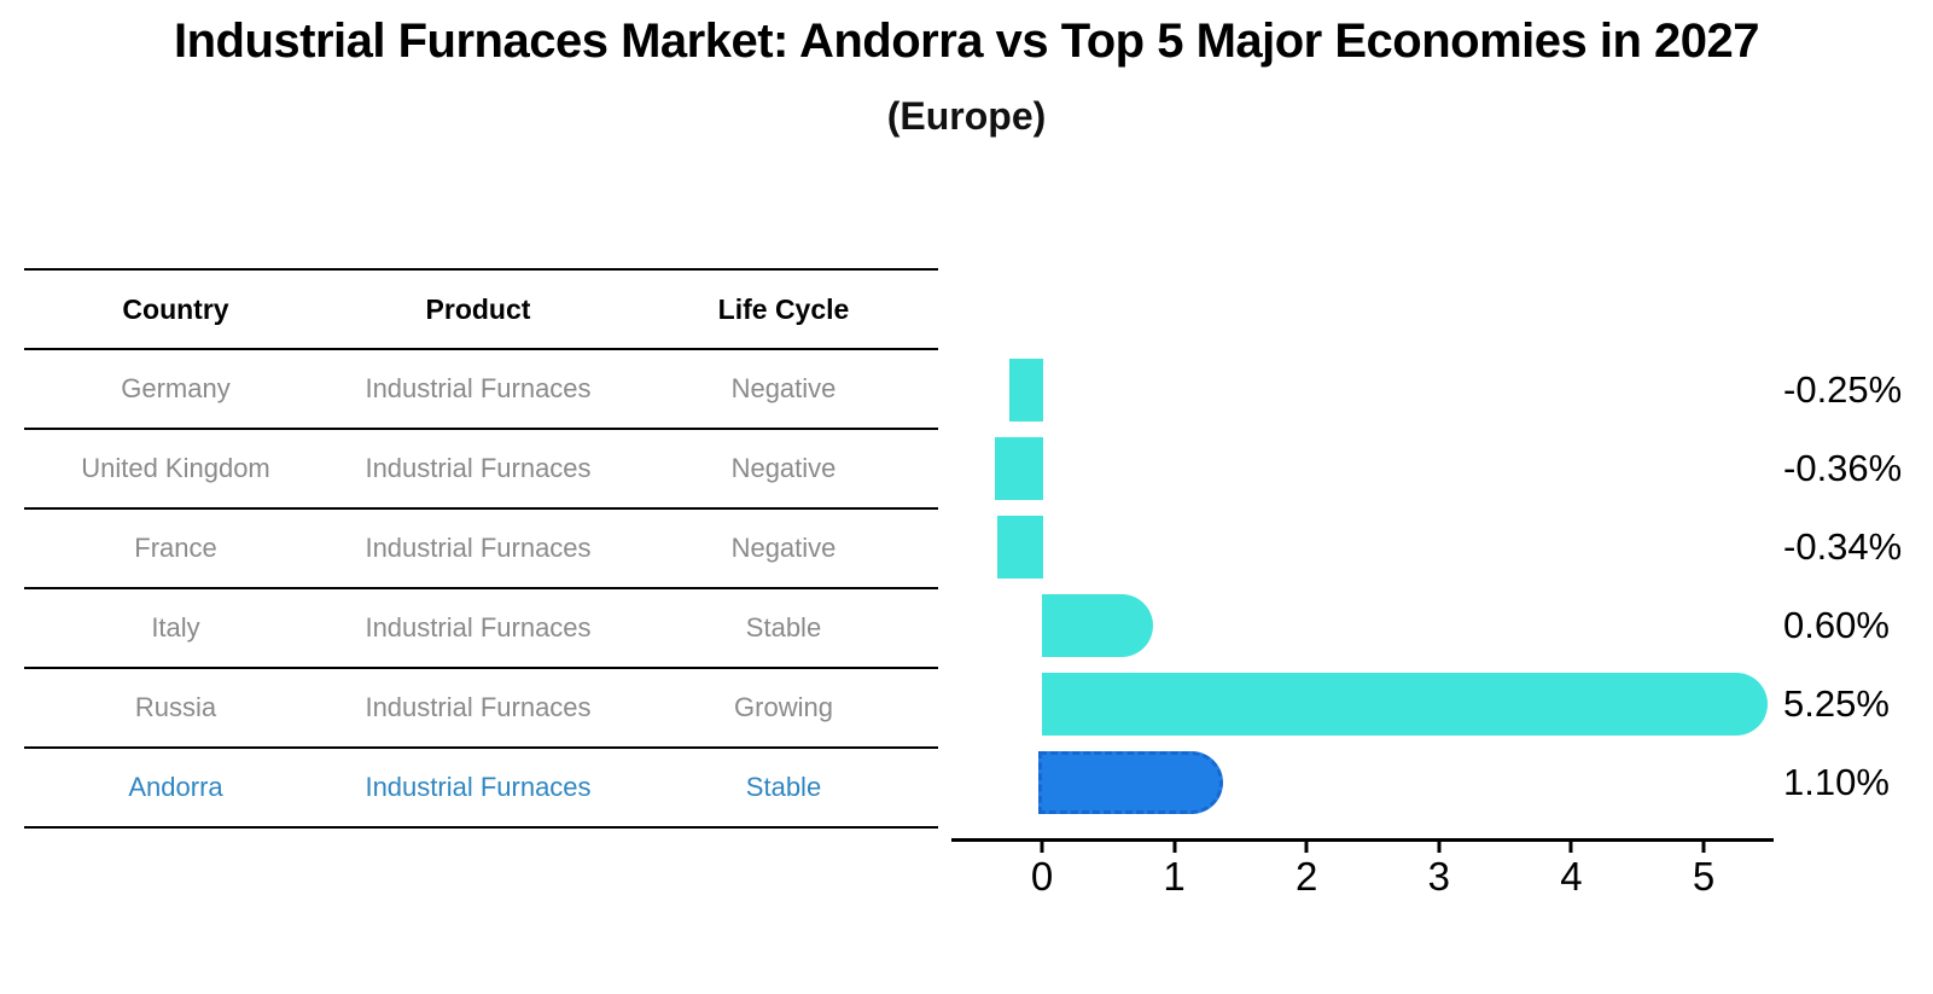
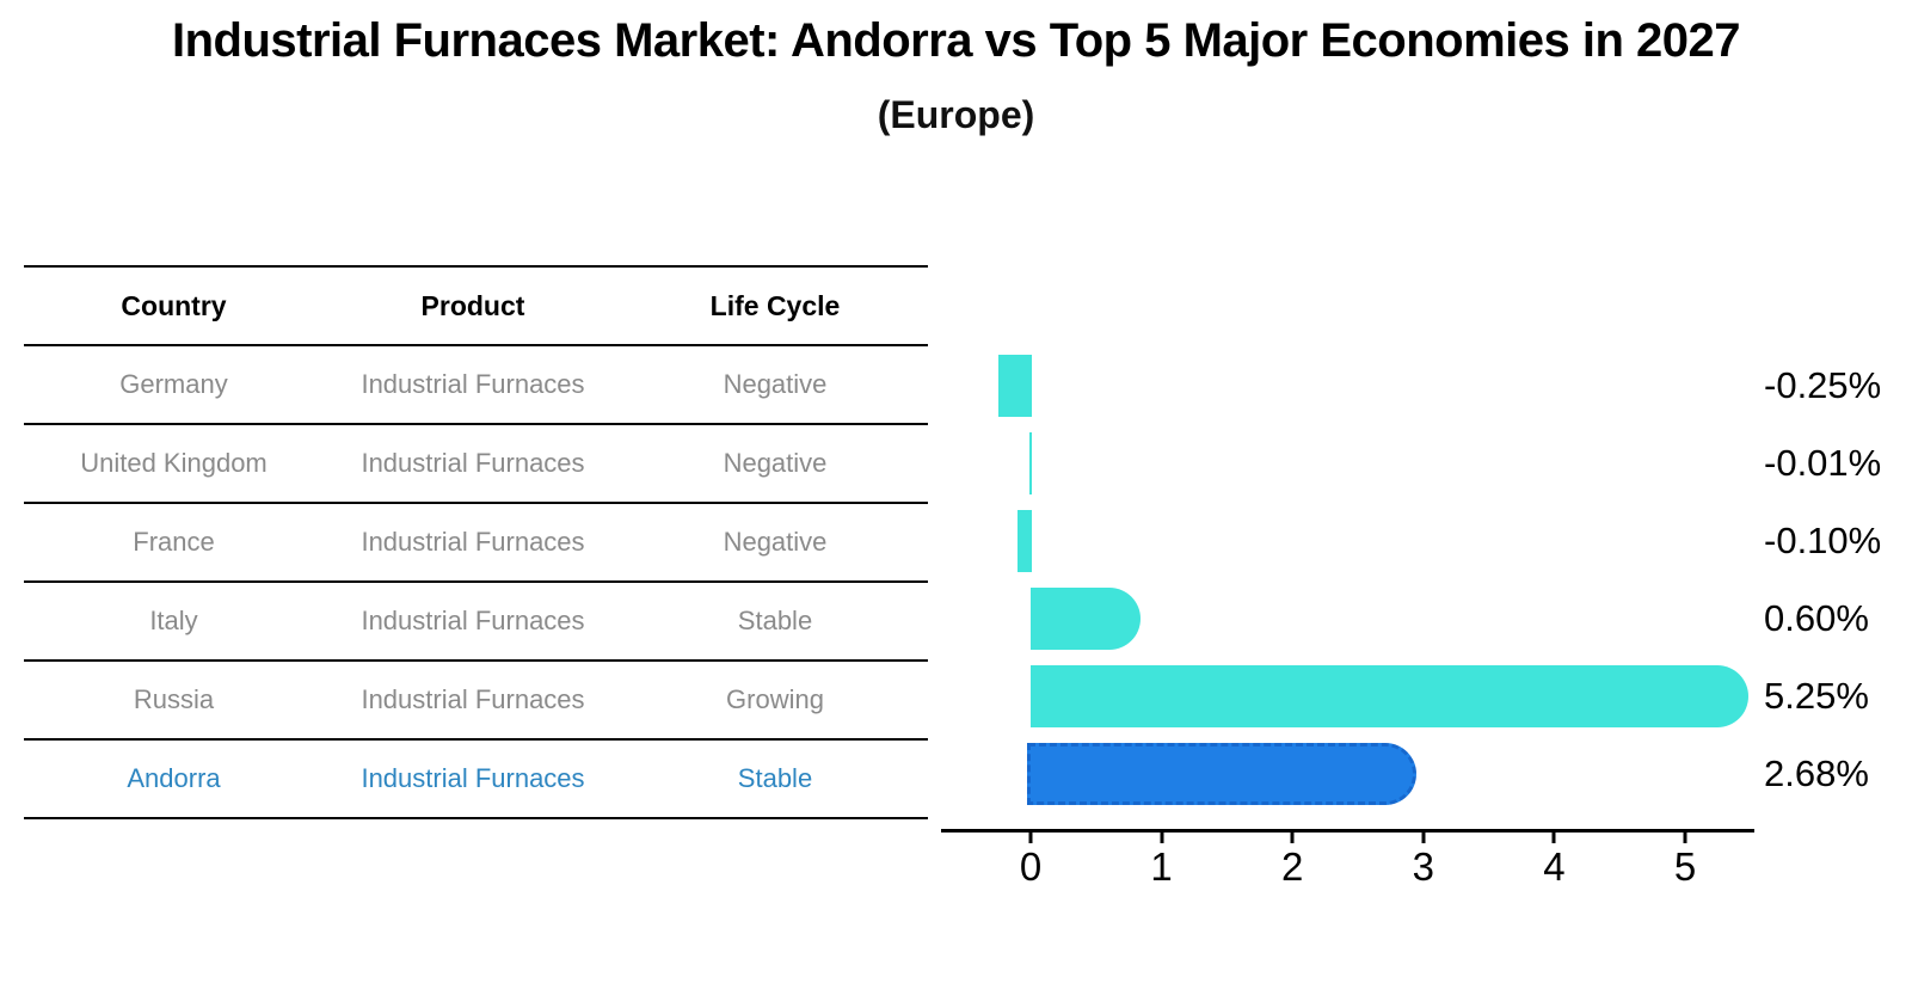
United Kingdom: -0.36% -> -0.01%
France: -0.34% -> -0.10%
Andorra: 1.10% -> 2.68%
